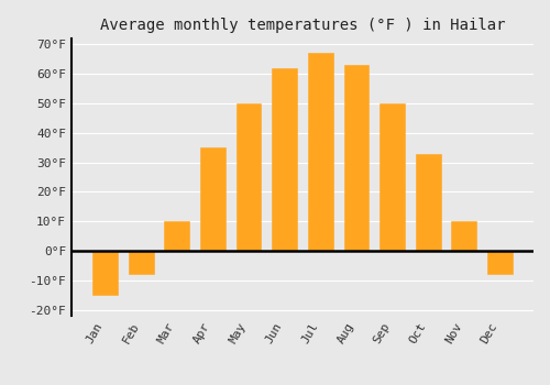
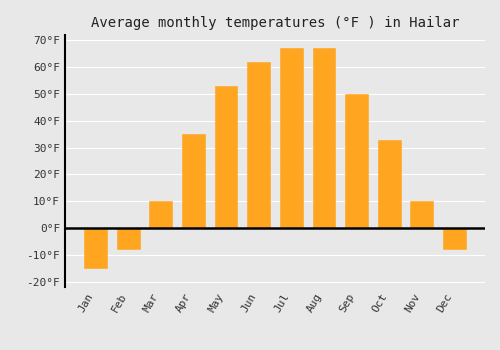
May: 50°F -> 53°F
Aug: 63°F -> 67°F
